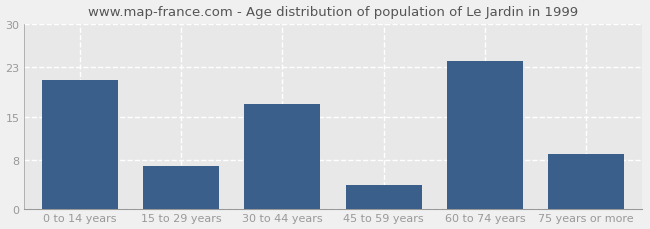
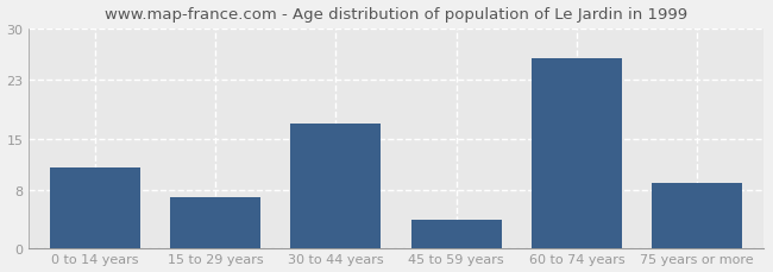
0 to 14 years: 21 -> 11
60 to 74 years: 24 -> 26
